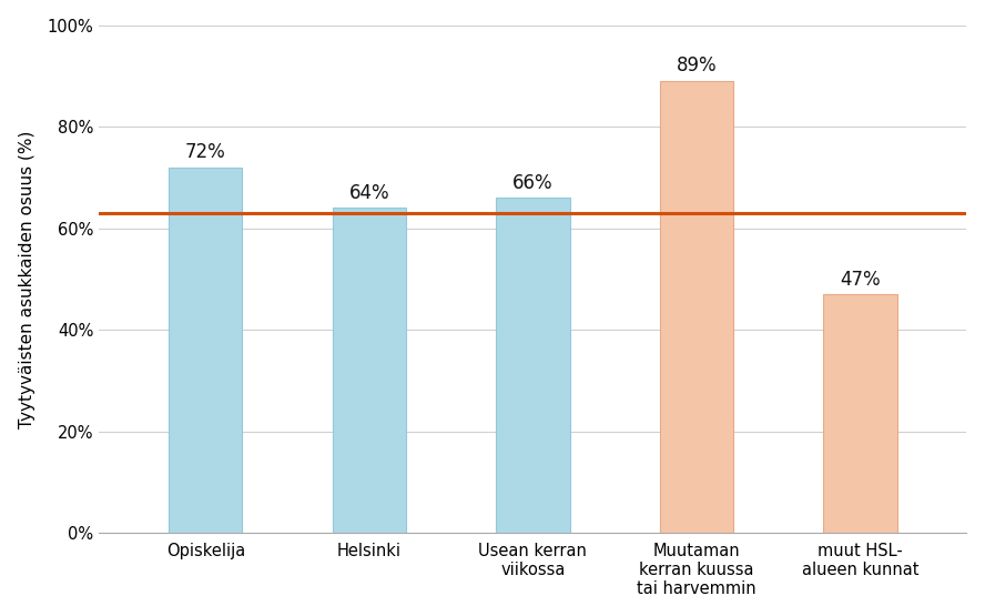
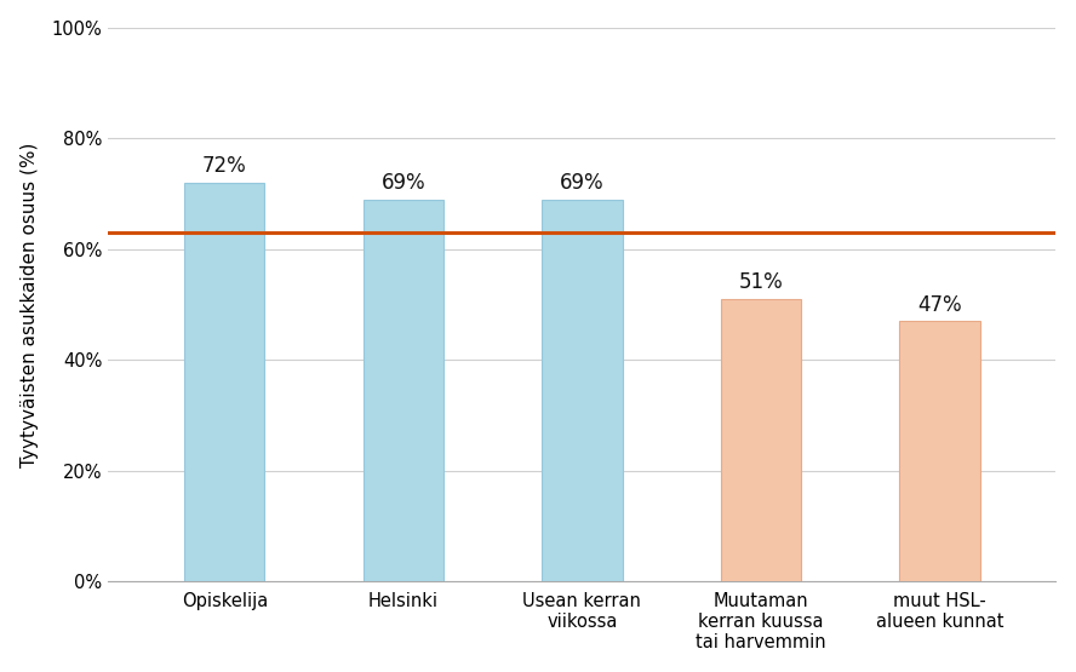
Helsinki: 64% -> 69%
Usean kerran viikossa: 66% -> 69%
Muutaman kerran kuussa tai harvemmin: 89% -> 51%
